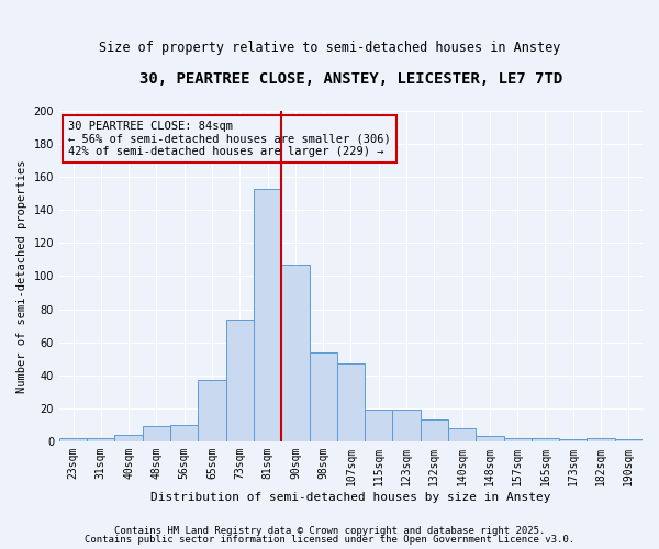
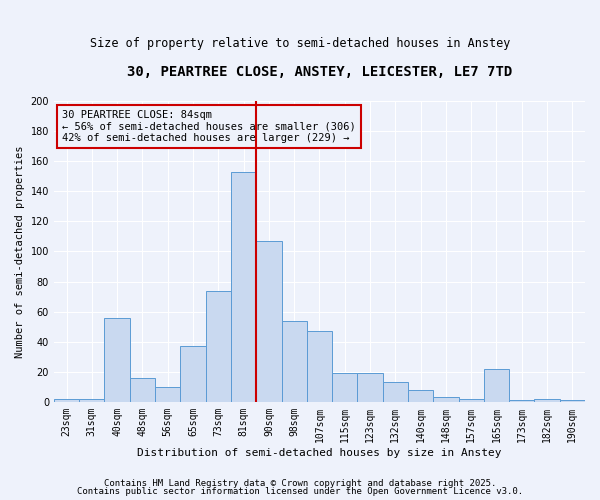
40sqm: 4 -> 56
48sqm: 9 -> 16
165sqm: 2 -> 22
